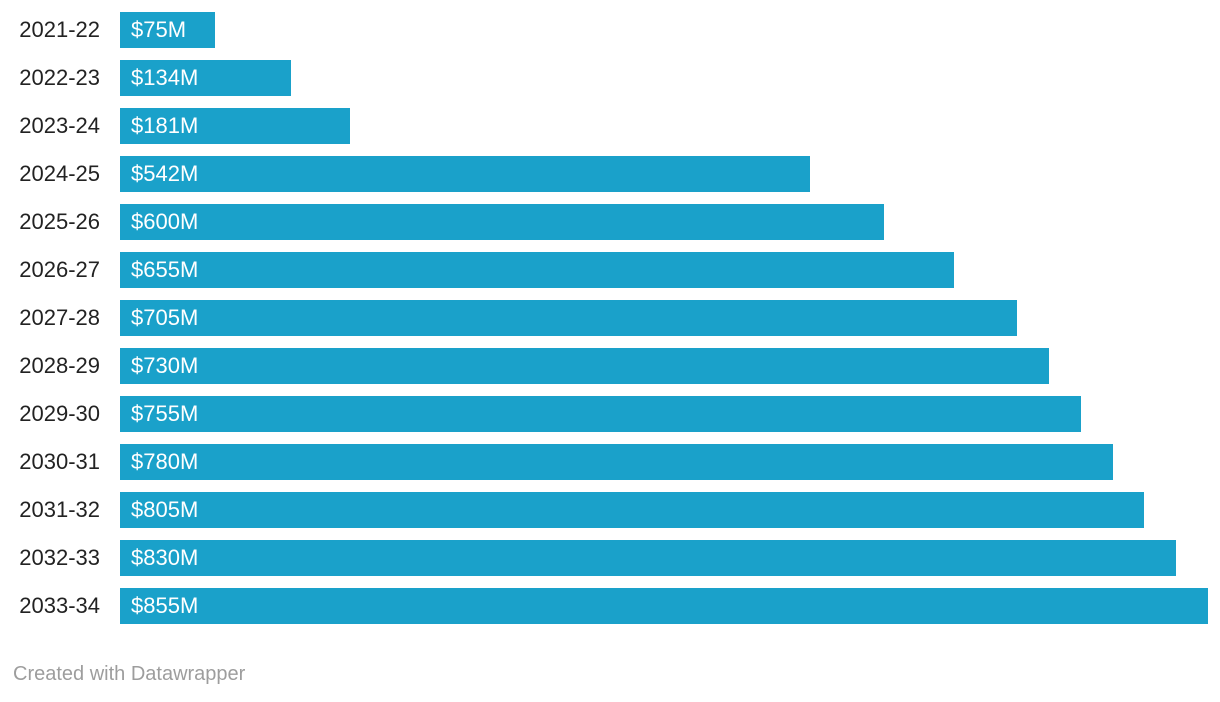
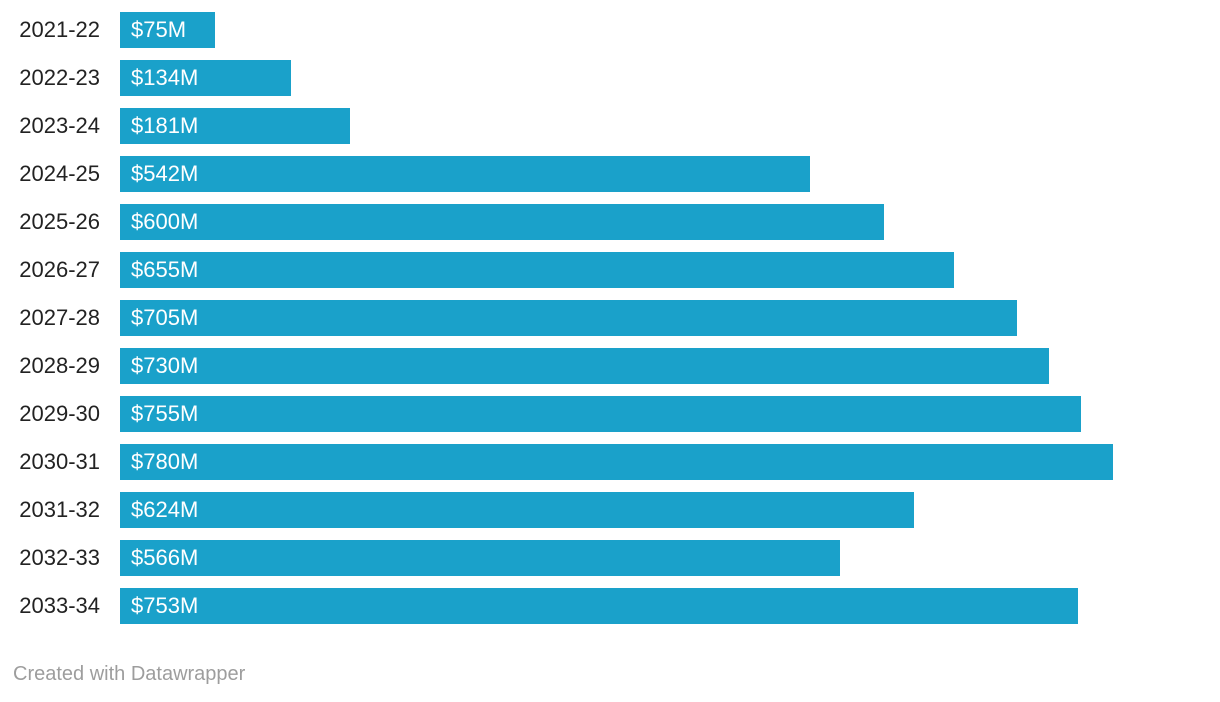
2031-32: $805M -> $624M
2032-33: $830M -> $566M
2033-34: $855M -> $753M
